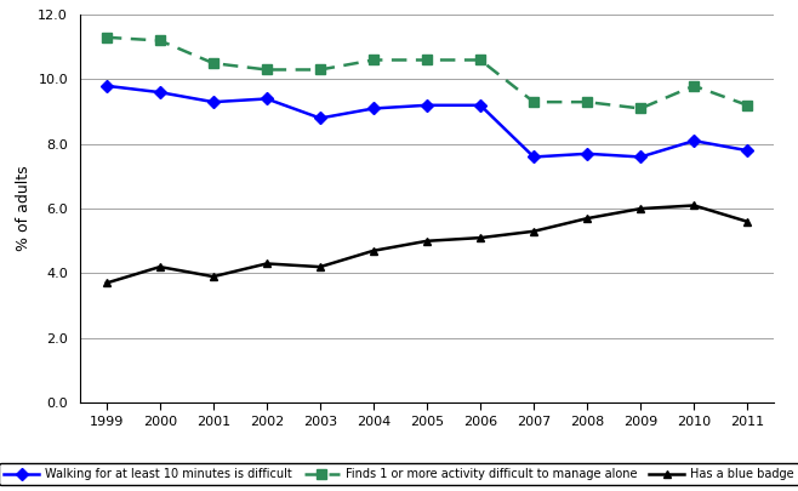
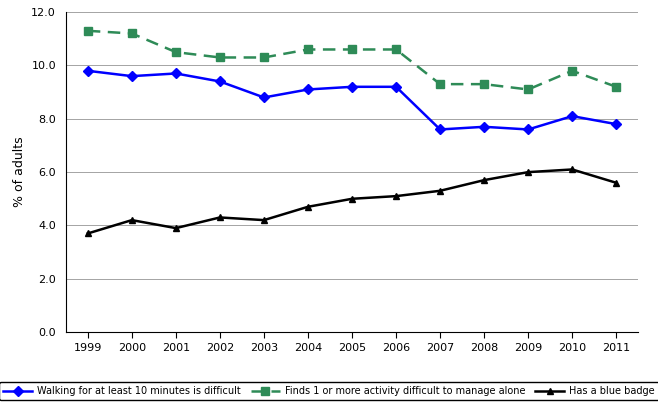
Walking for at least 10 minutes is difficult/2001: 9.3 -> 9.7
